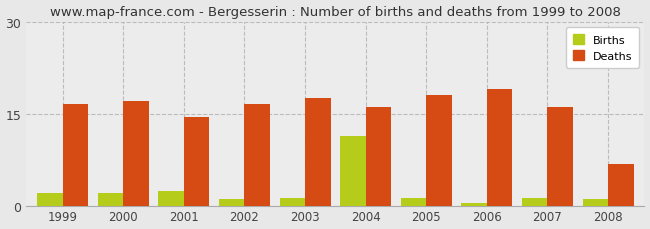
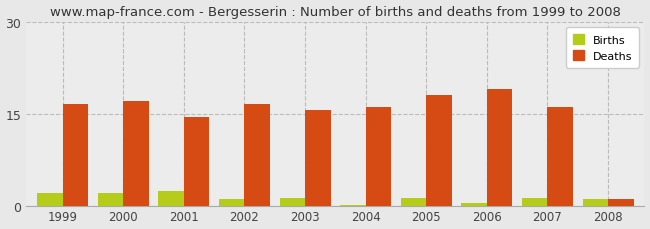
Deaths/2003: 17.6 -> 15.5
Births/2004: 11.4 -> 0.1
Deaths/2008: 6.8 -> 1.0
